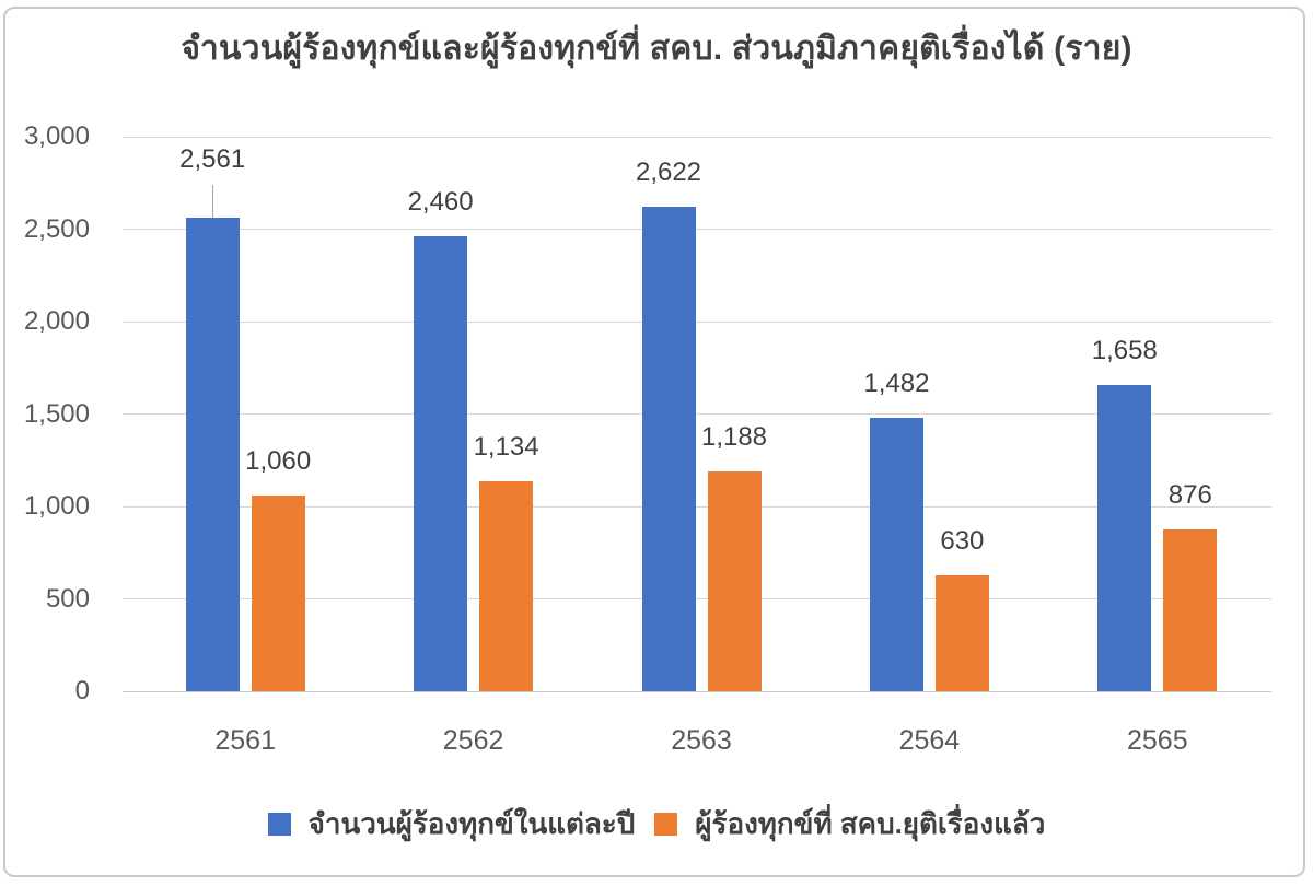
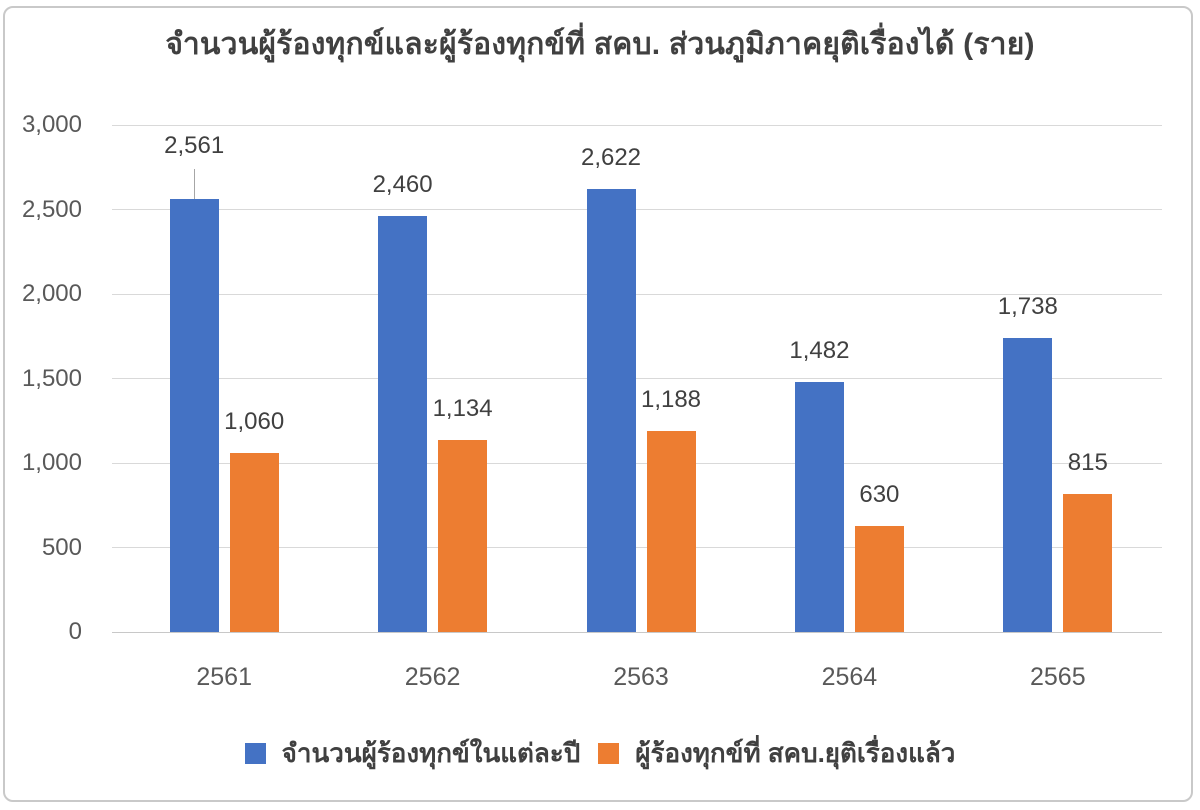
จำนวนผู้ร้องทุกข์ในแต่ละปี/2565: 1,658 -> 1,738
ผู้ร้องทุกข์ที่ สคบ.ยุติเรื่องแล้ว/2565: 876 -> 815
